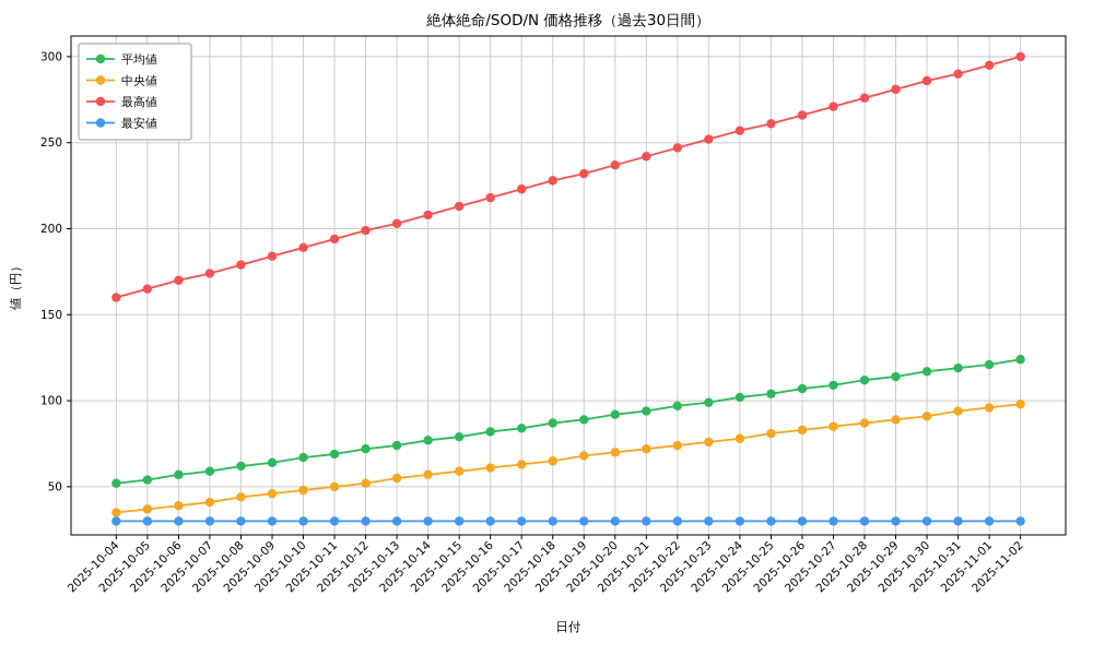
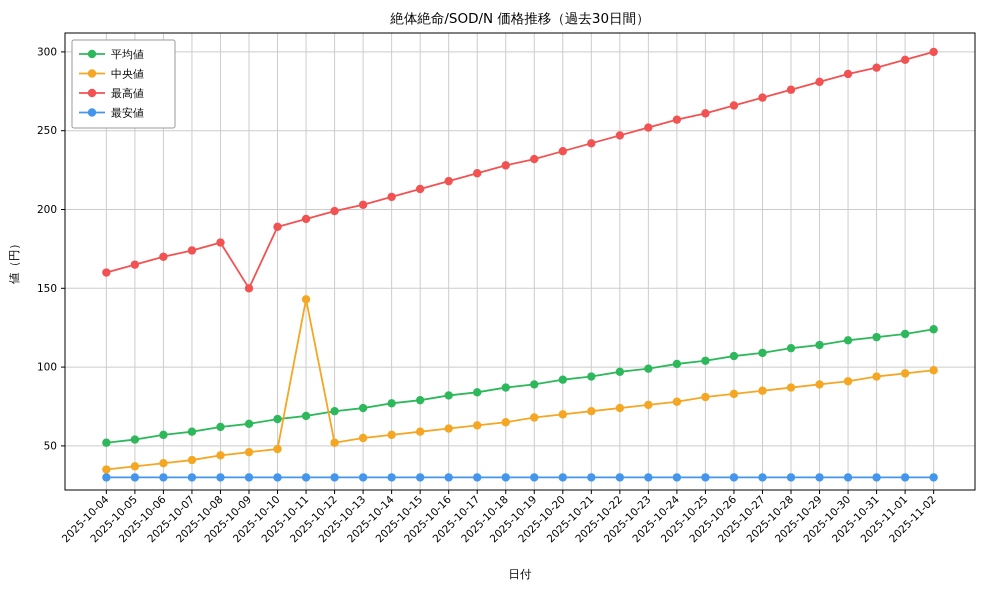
最高値/2025-10-09: 184 -> 150
中央値/2025-10-11: 50 -> 143
